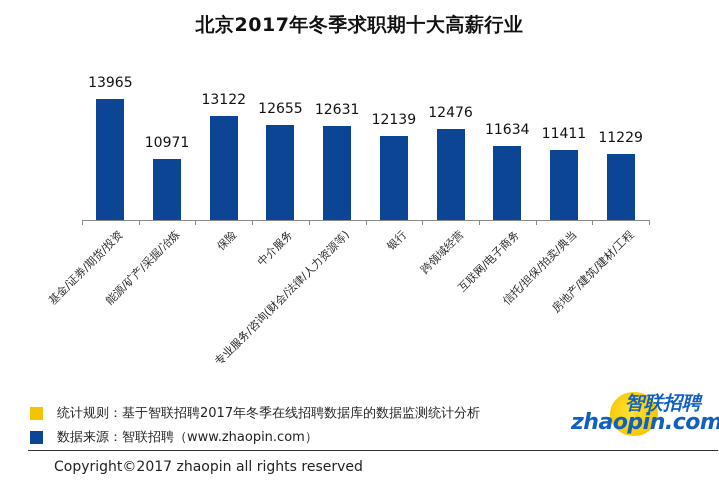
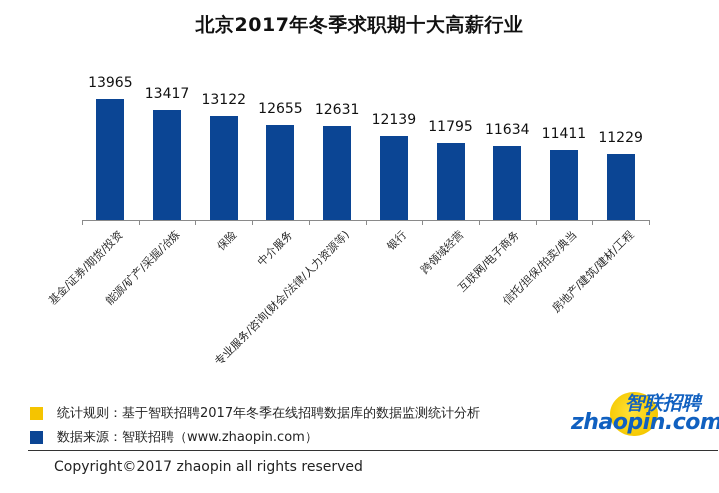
能源/矿产/采掘/冶炼: 10971 -> 13417
跨领域经营: 12476 -> 11795
